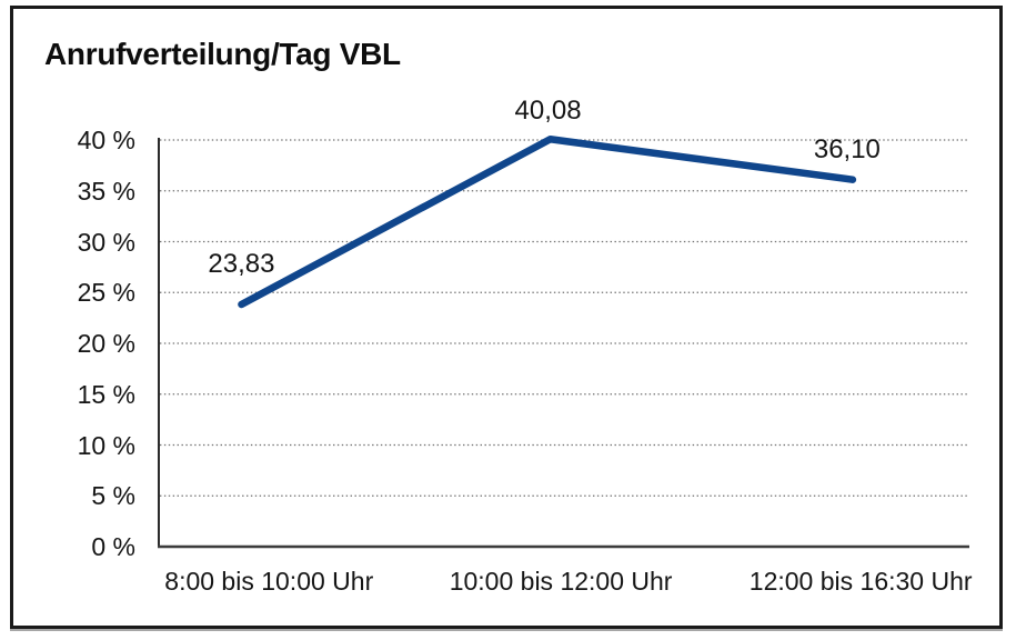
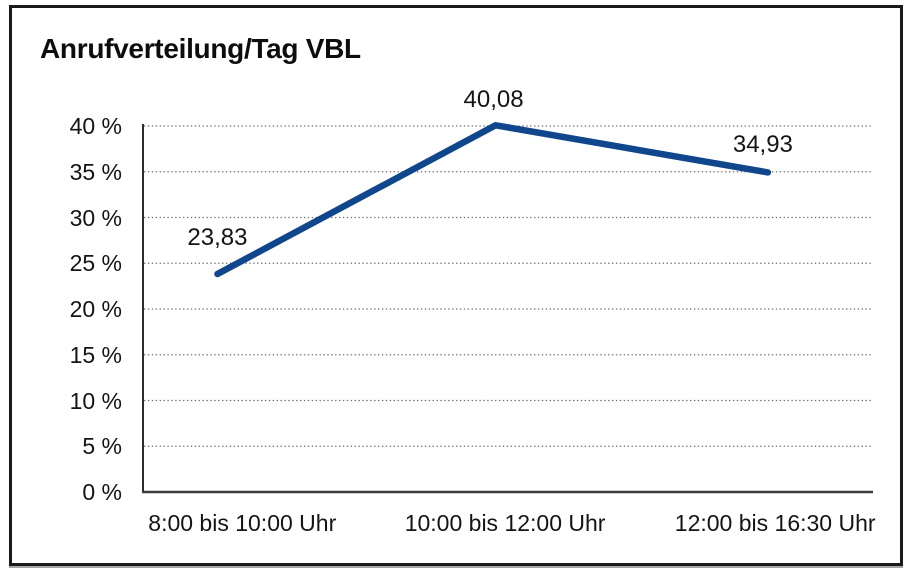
12:00 bis 16:30 Uhr: 36,10 -> 34,93
